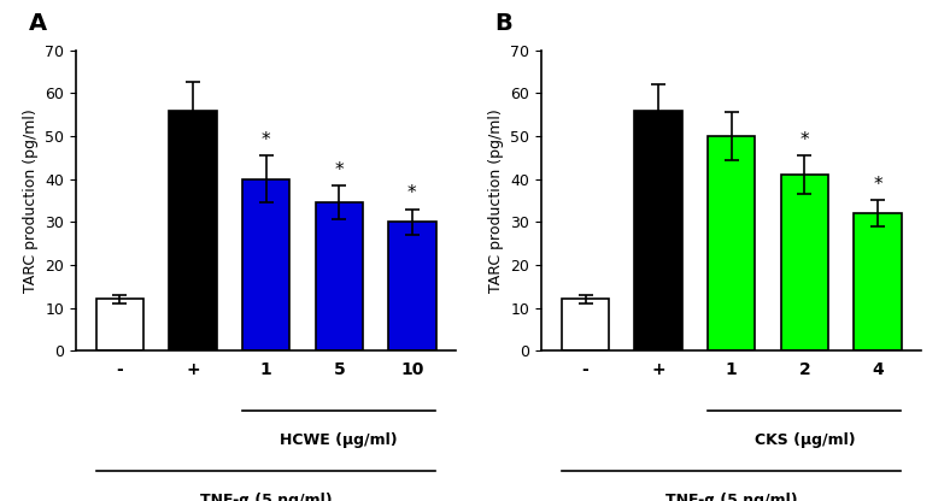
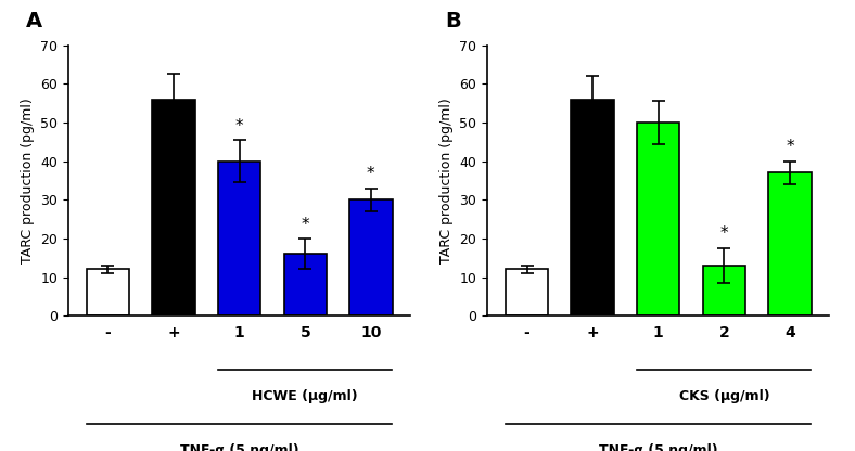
5: 34.5 -> 16.0
2: 41 -> 13
4: 32 -> 37
